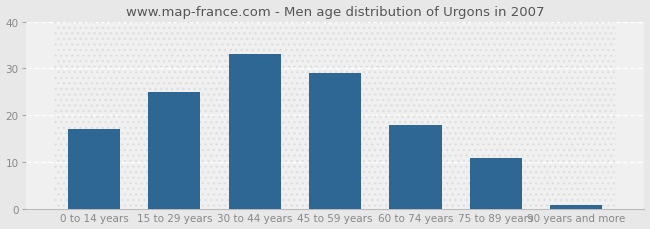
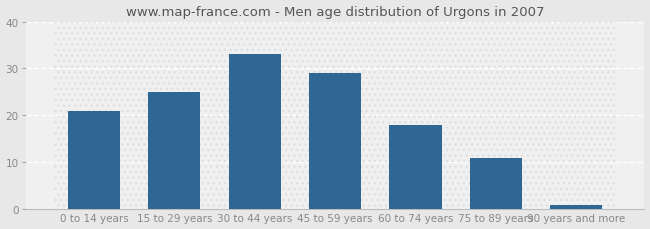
0 to 14 years: 17 -> 21
